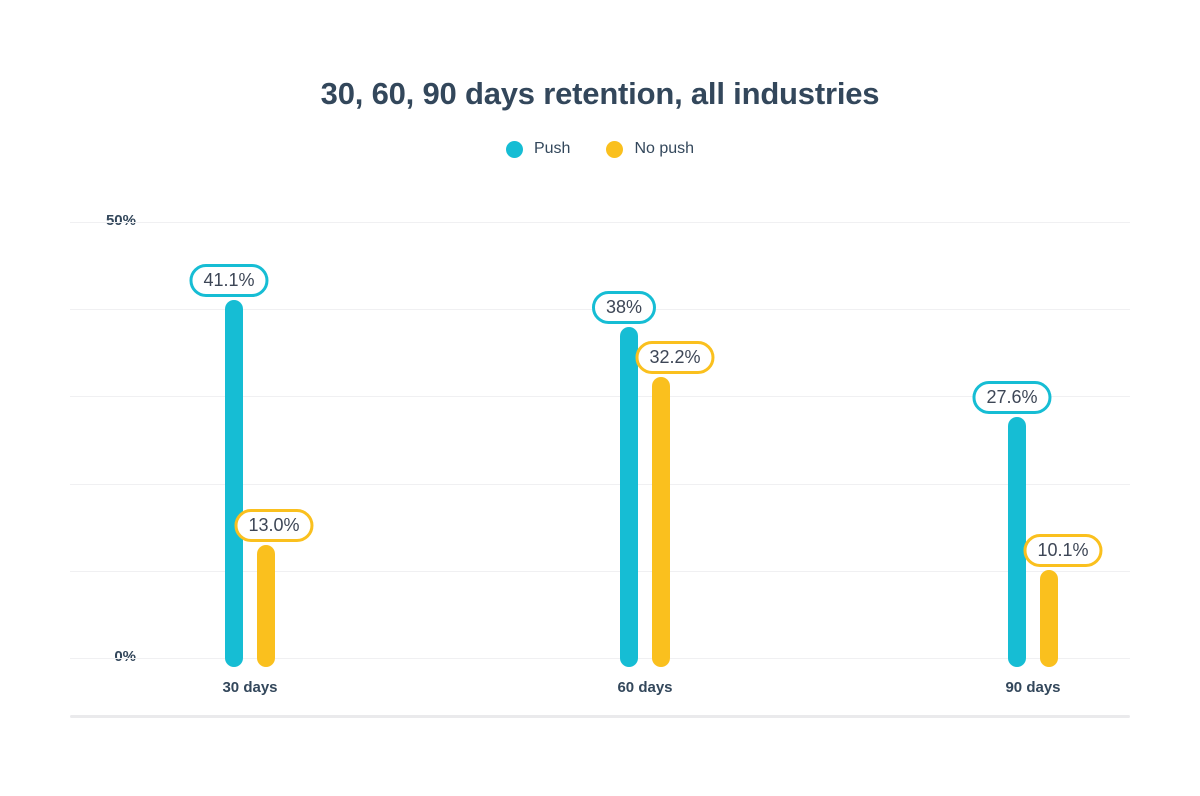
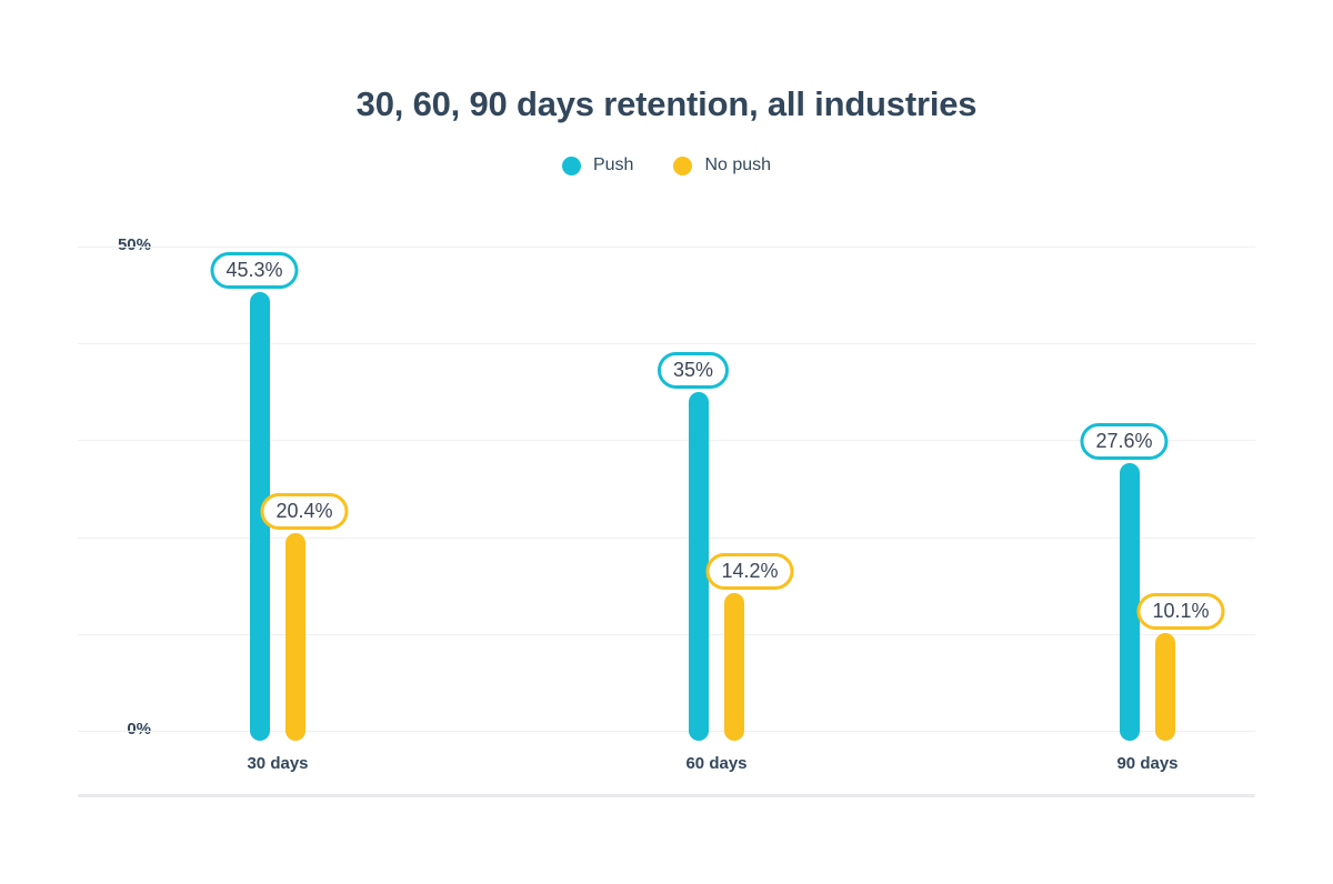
Push/30 days: 41.1% -> 45.3%
No push/30 days: 13.0% -> 20.4%
Push/60 days: 38% -> 35%
No push/60 days: 32.2% -> 14.2%
